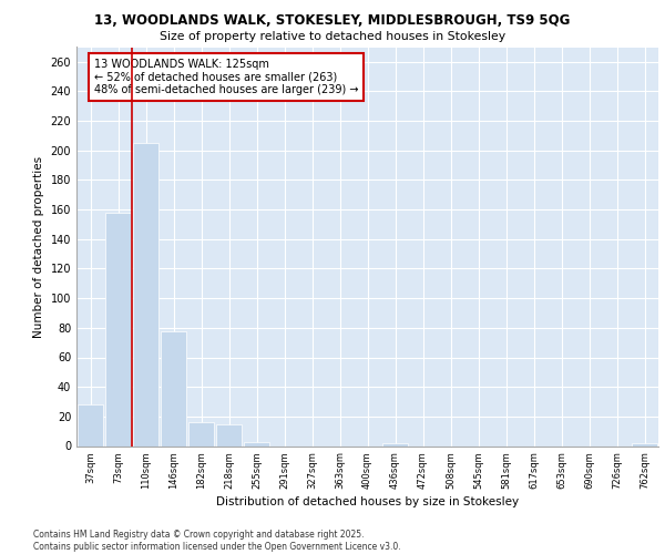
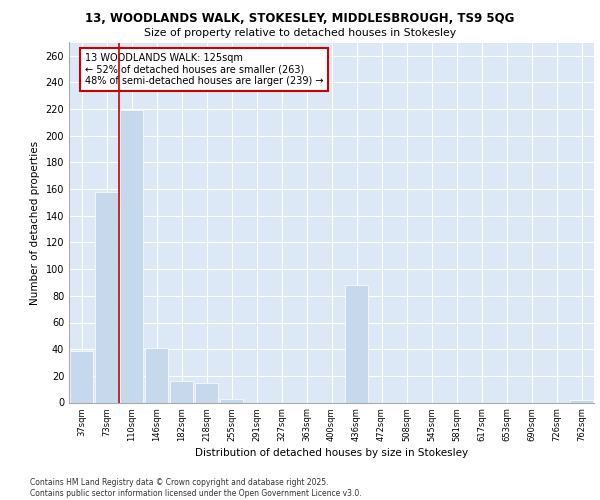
37sqm: 28 -> 39
110sqm: 205 -> 219
146sqm: 78 -> 41
436sqm: 2 -> 88
